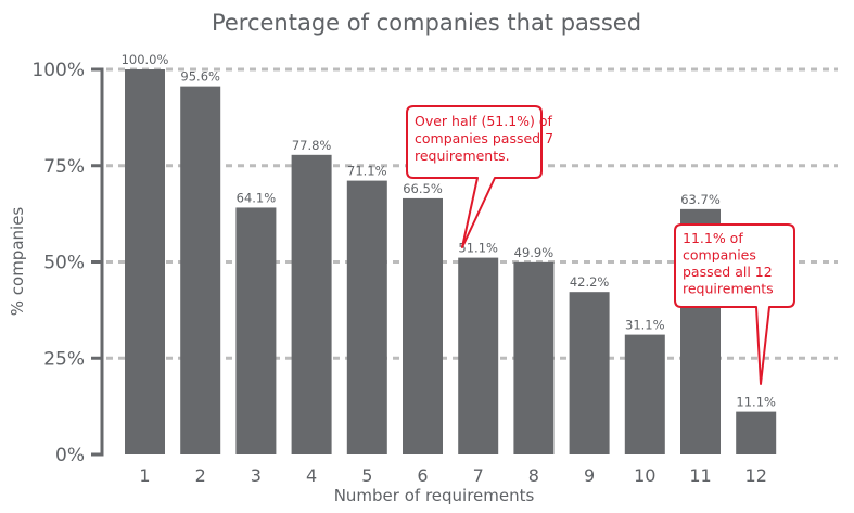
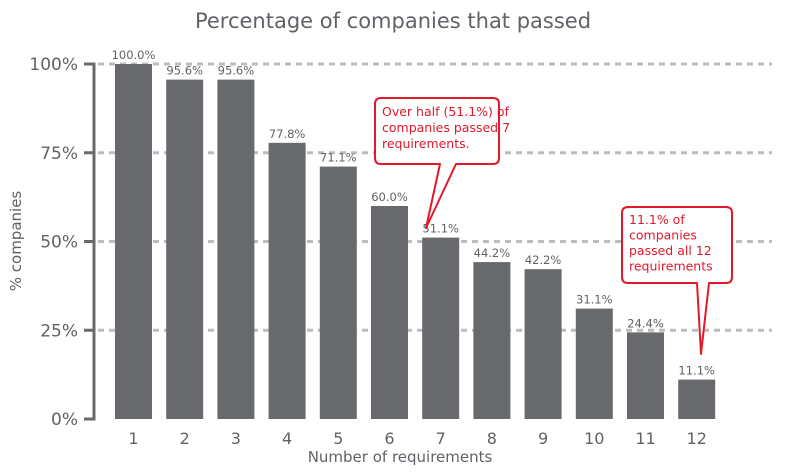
3: 64.1% -> 95.6%
6: 66.5% -> 60.0%
8: 49.9% -> 44.2%
11: 63.7% -> 24.4%
